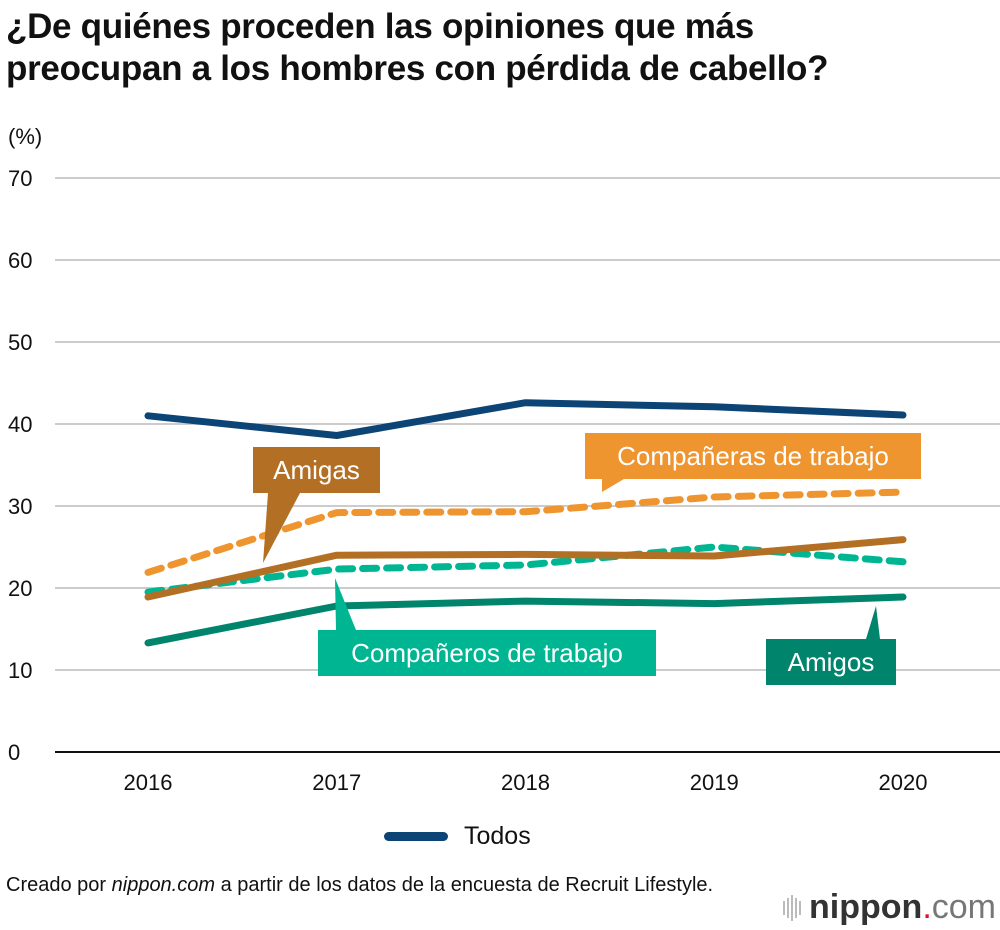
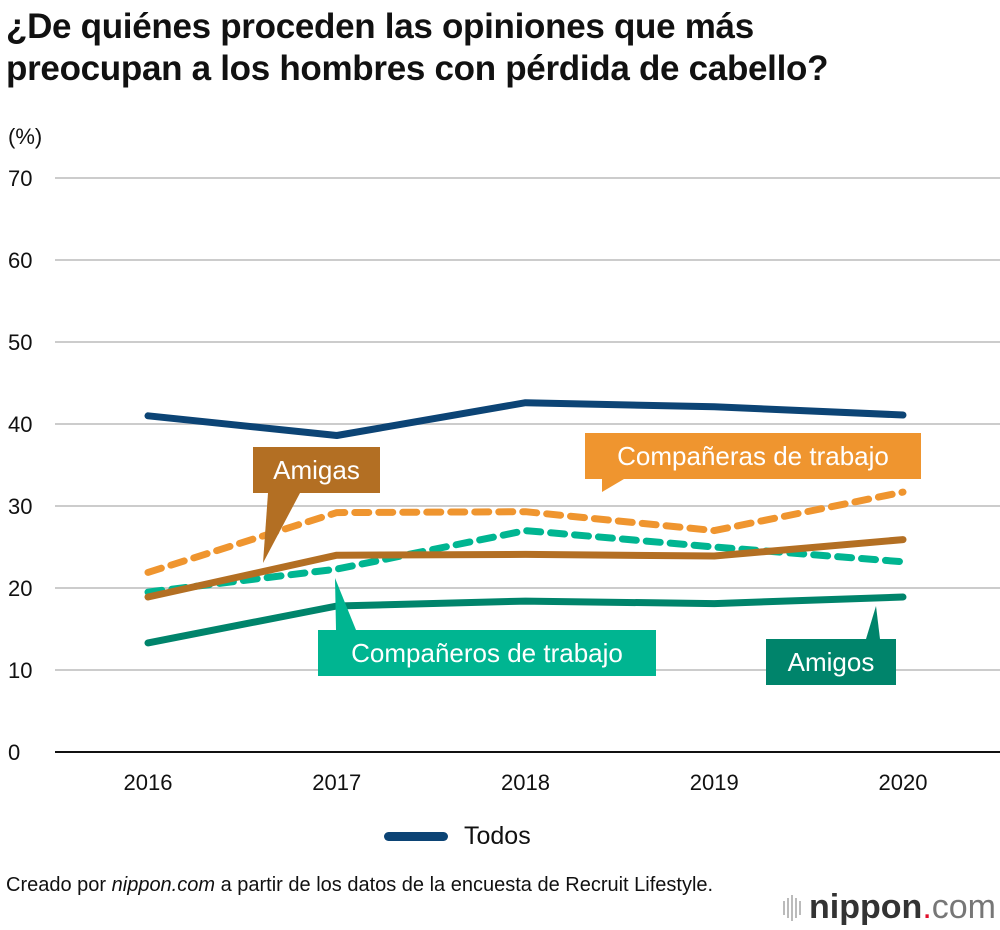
Compañeros de trabajo/2018: 23 -> 27
Compañeras de trabajo/2019: 31 -> 27
